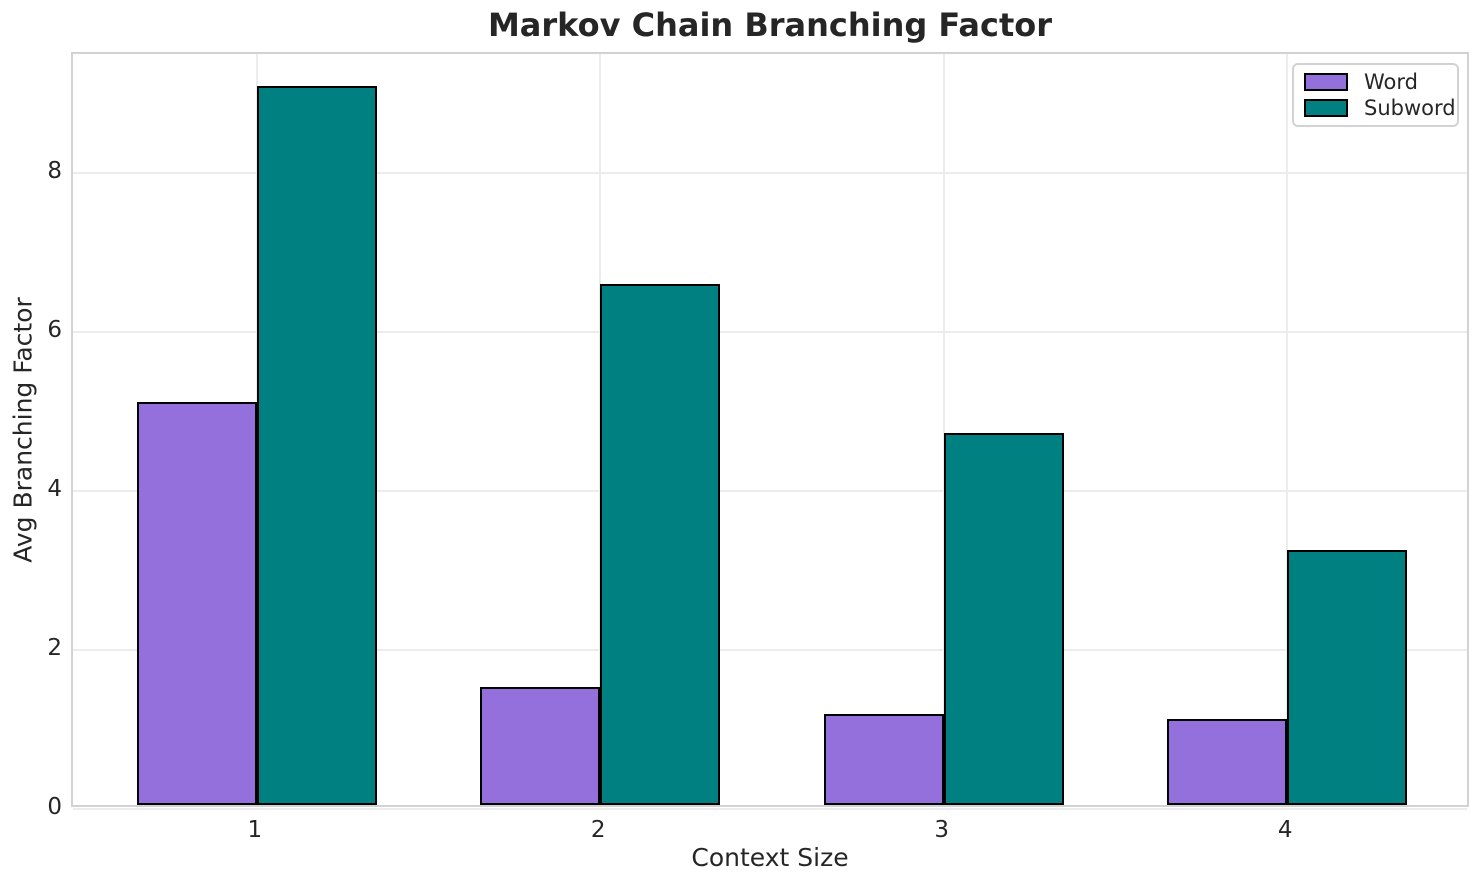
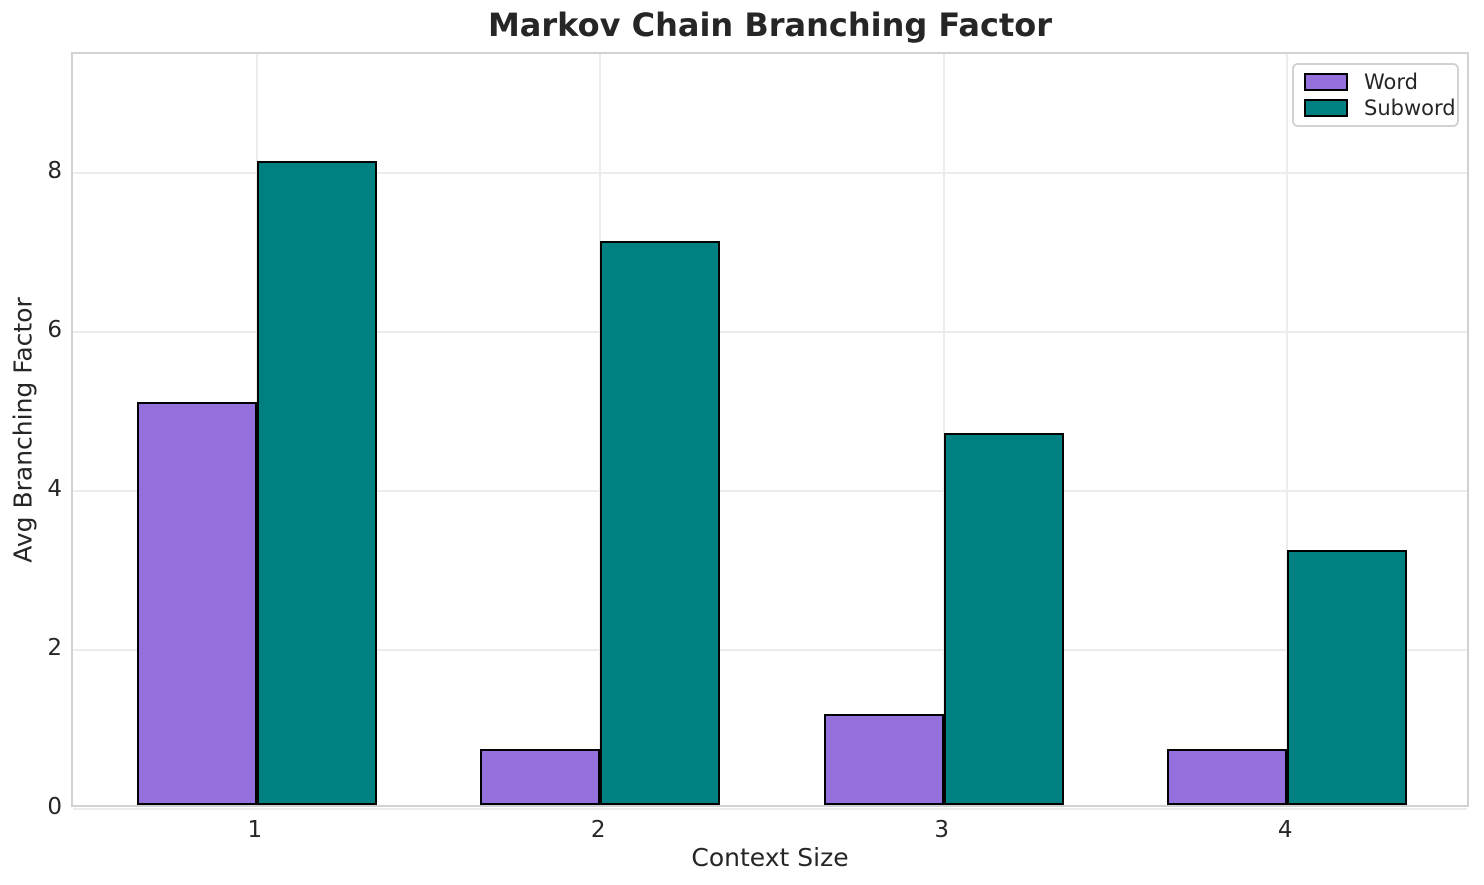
Subword/1: 9.1 -> 8.1
Word/2: 1.5 -> 0.7
Subword/2: 6.5 -> 7.1
Word/4: 1.1 -> 0.7
